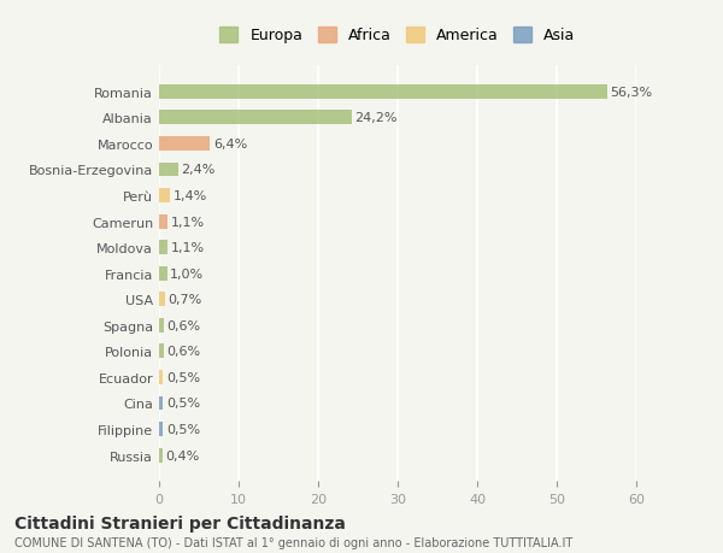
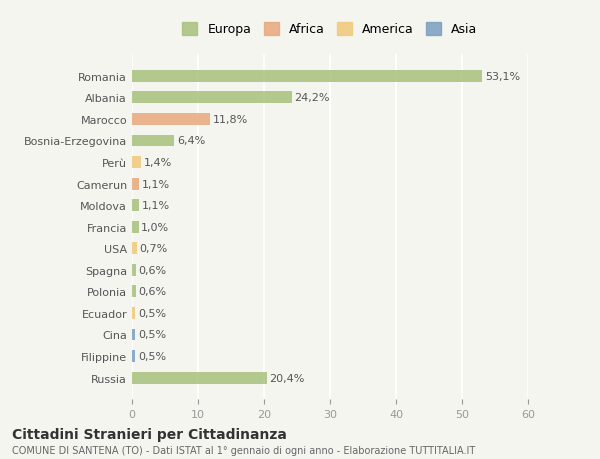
Romania: 56,3% -> 53,1%
Marocco: 6,4% -> 11,8%
Bosnia-Erzegovina: 2,4% -> 6,4%
Russia: 0,4% -> 20,4%
